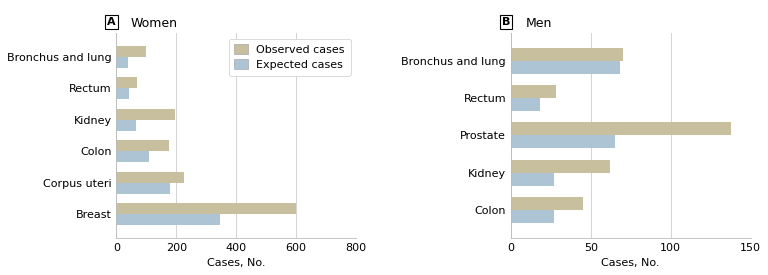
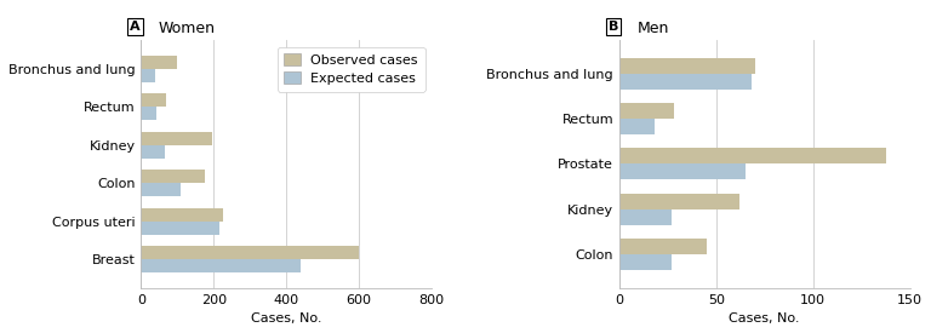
Expected cases/Corpus uteri: 180 -> 215
Expected cases/Breast: 345 -> 440
